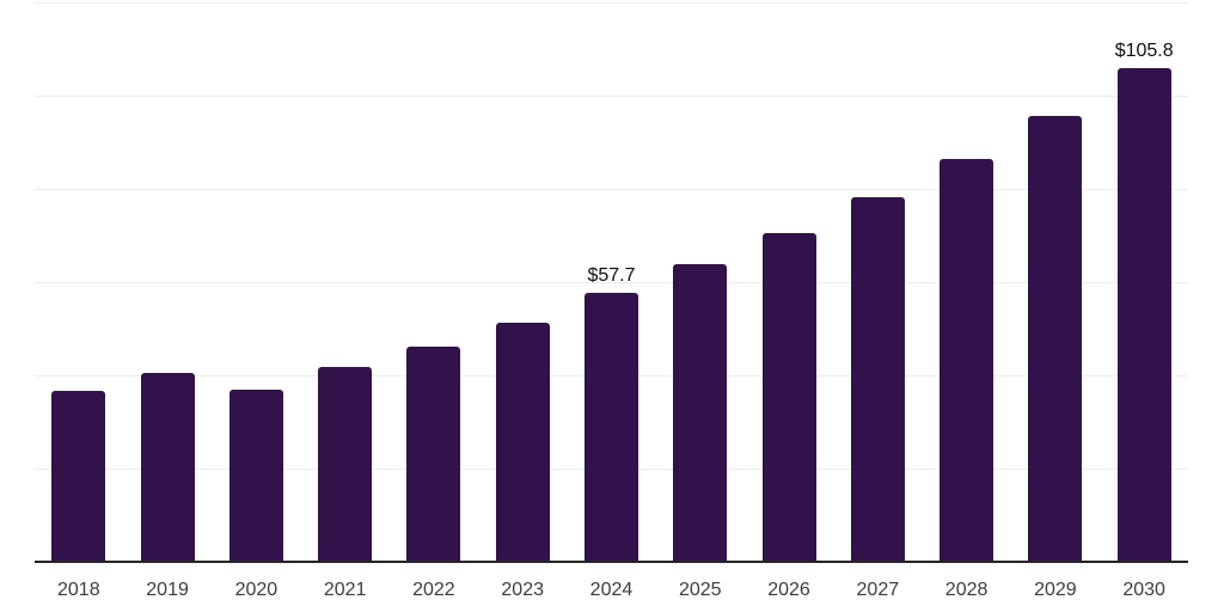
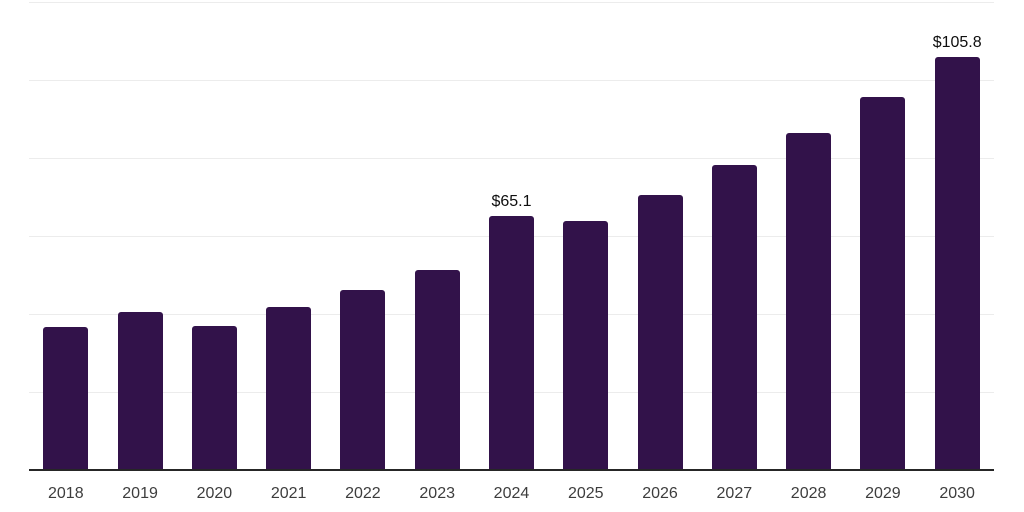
2024: $57.7 -> $65.1
